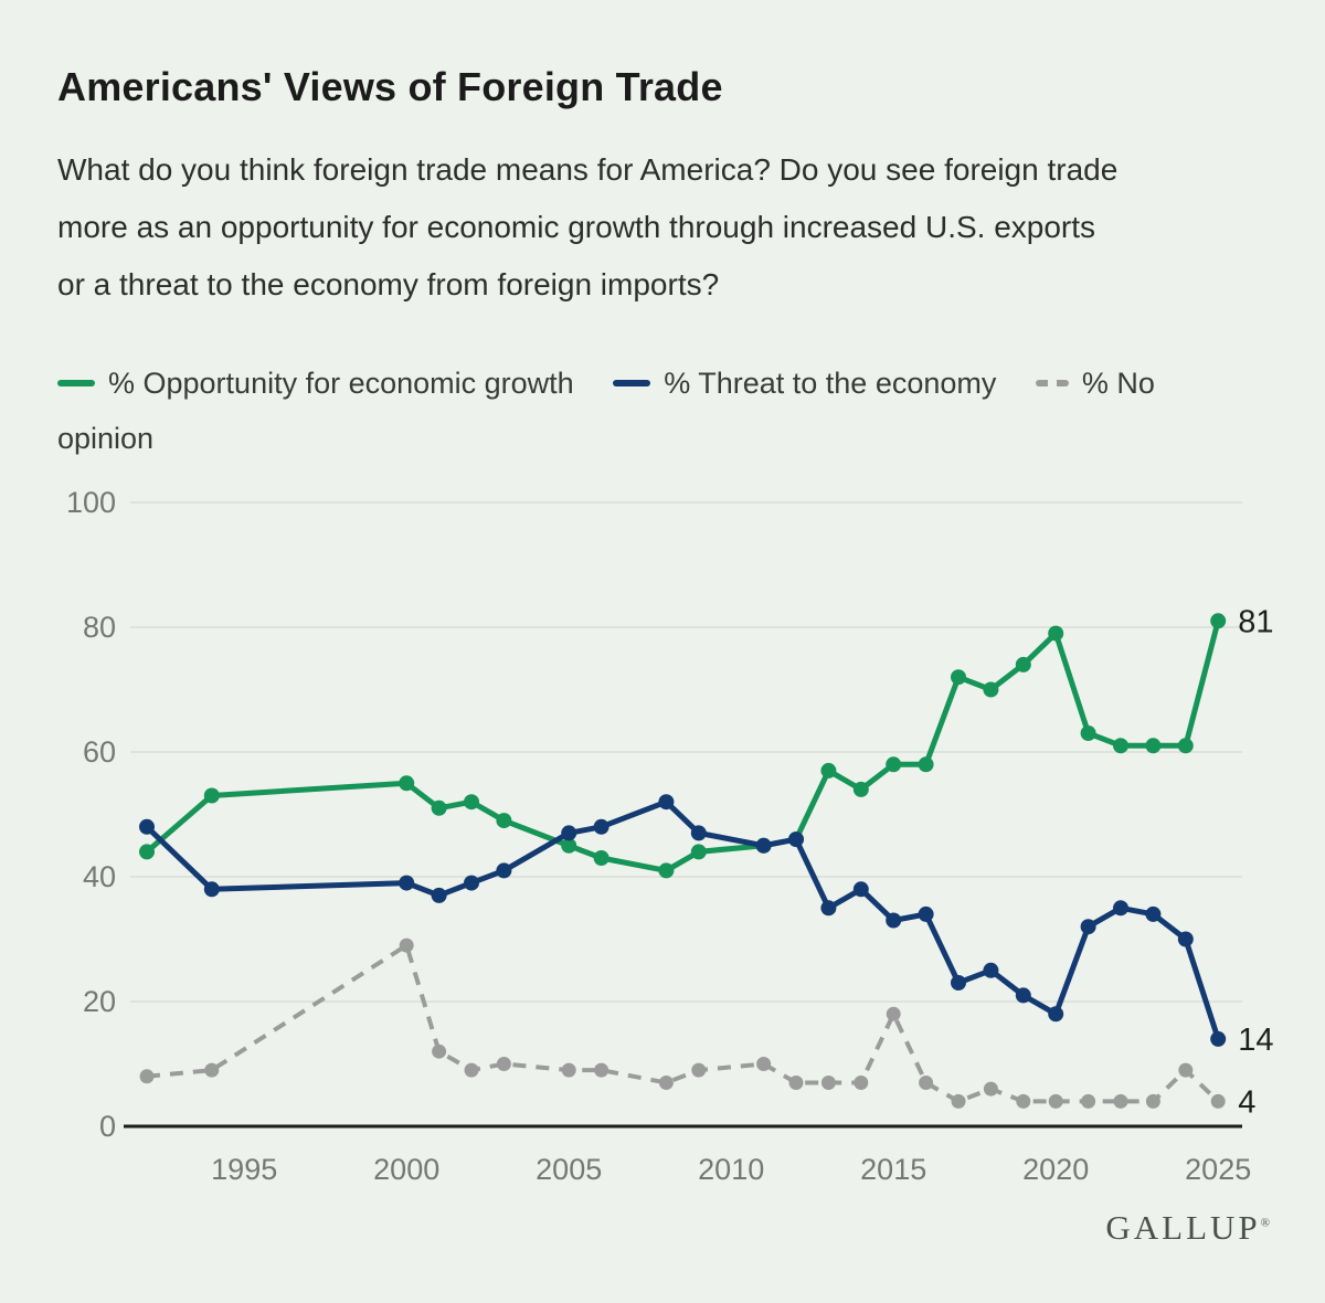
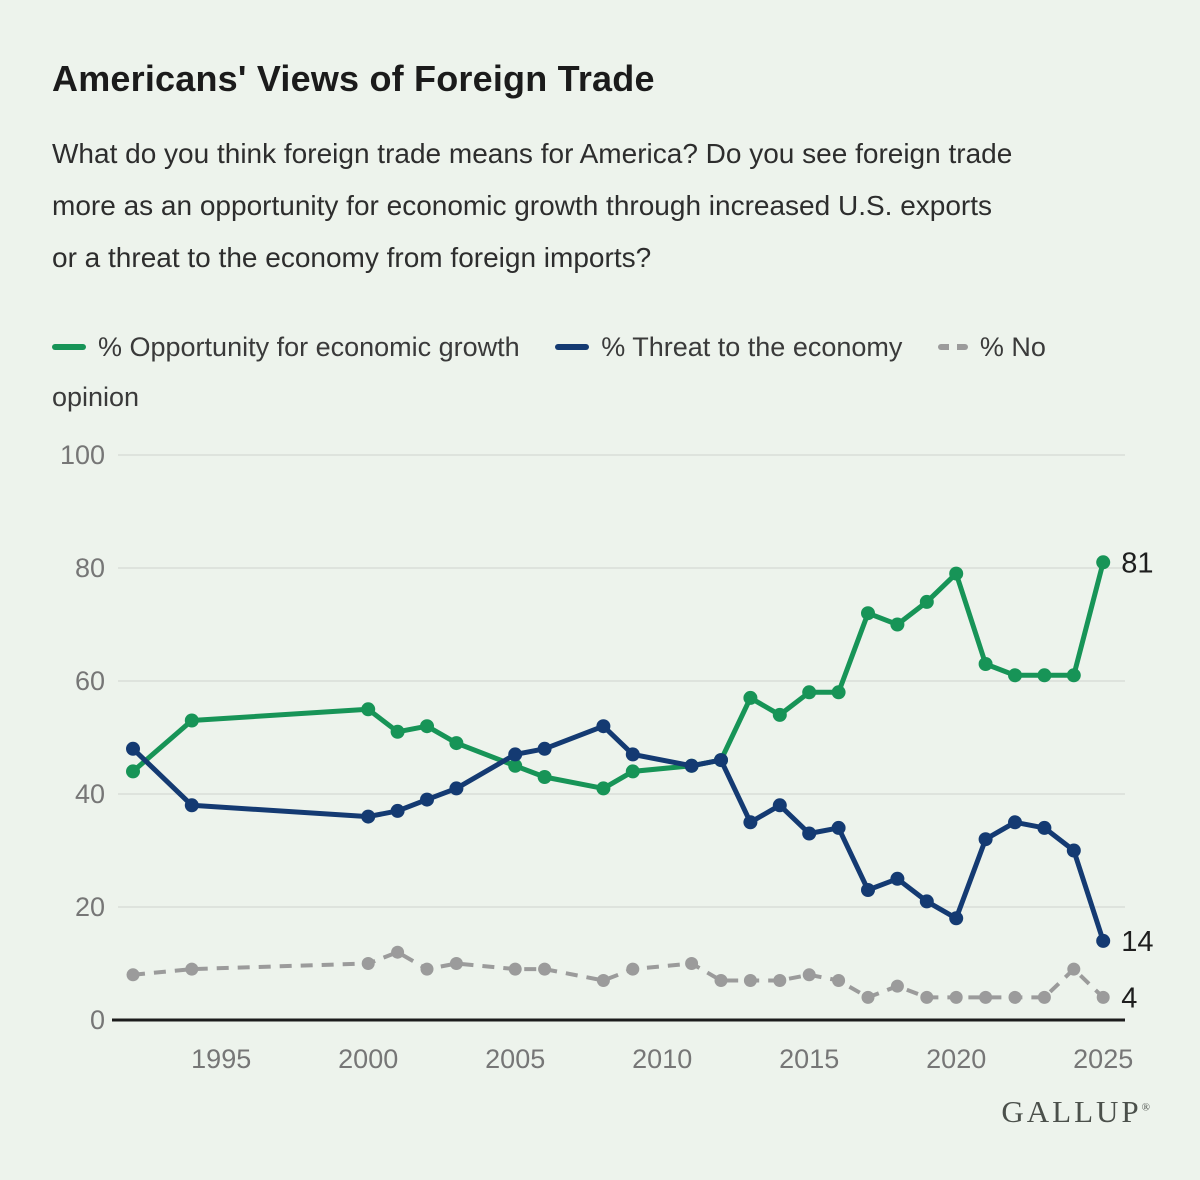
% Threat to the economy/2000: 39 -> 36
% No opinion/2000: 29 -> 10
% No opinion/2015: 18 -> 8
